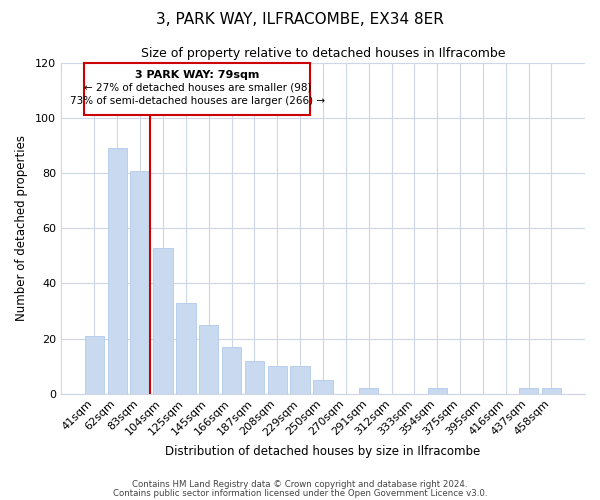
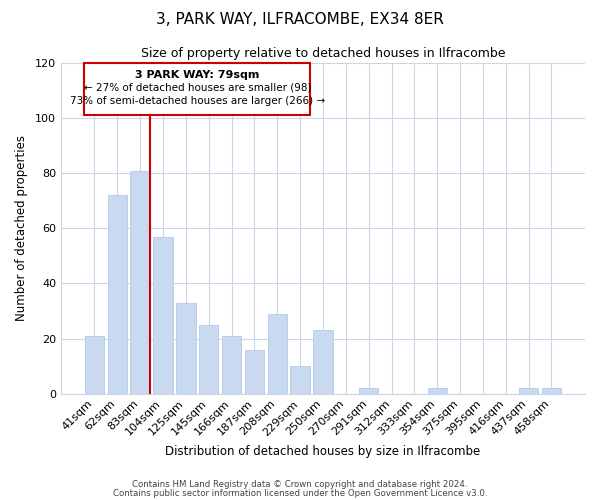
62sqm: 89 -> 72
104sqm: 53 -> 57
166sqm: 17 -> 21
187sqm: 12 -> 16
208sqm: 10 -> 29
250sqm: 5 -> 23
